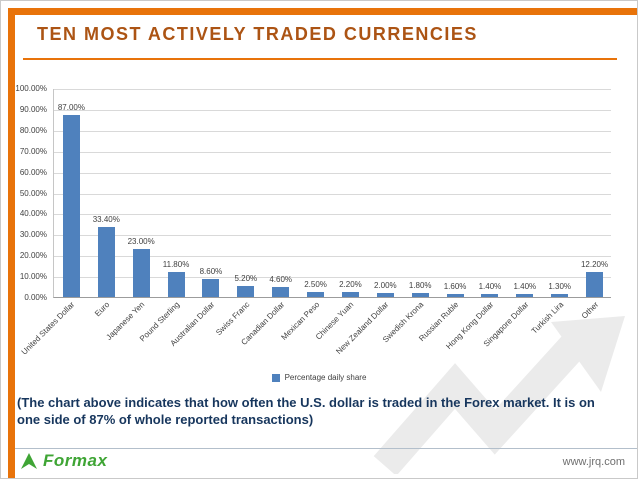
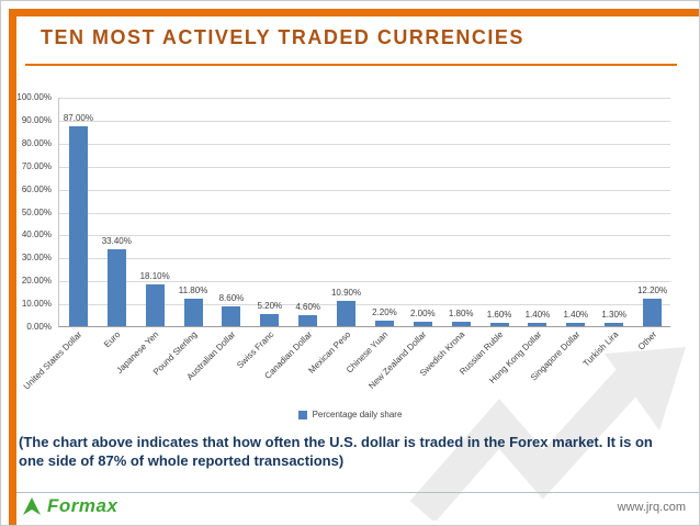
Japanese Yen: 23.00% -> 18.10%
Mexican Peso: 2.50% -> 10.90%
